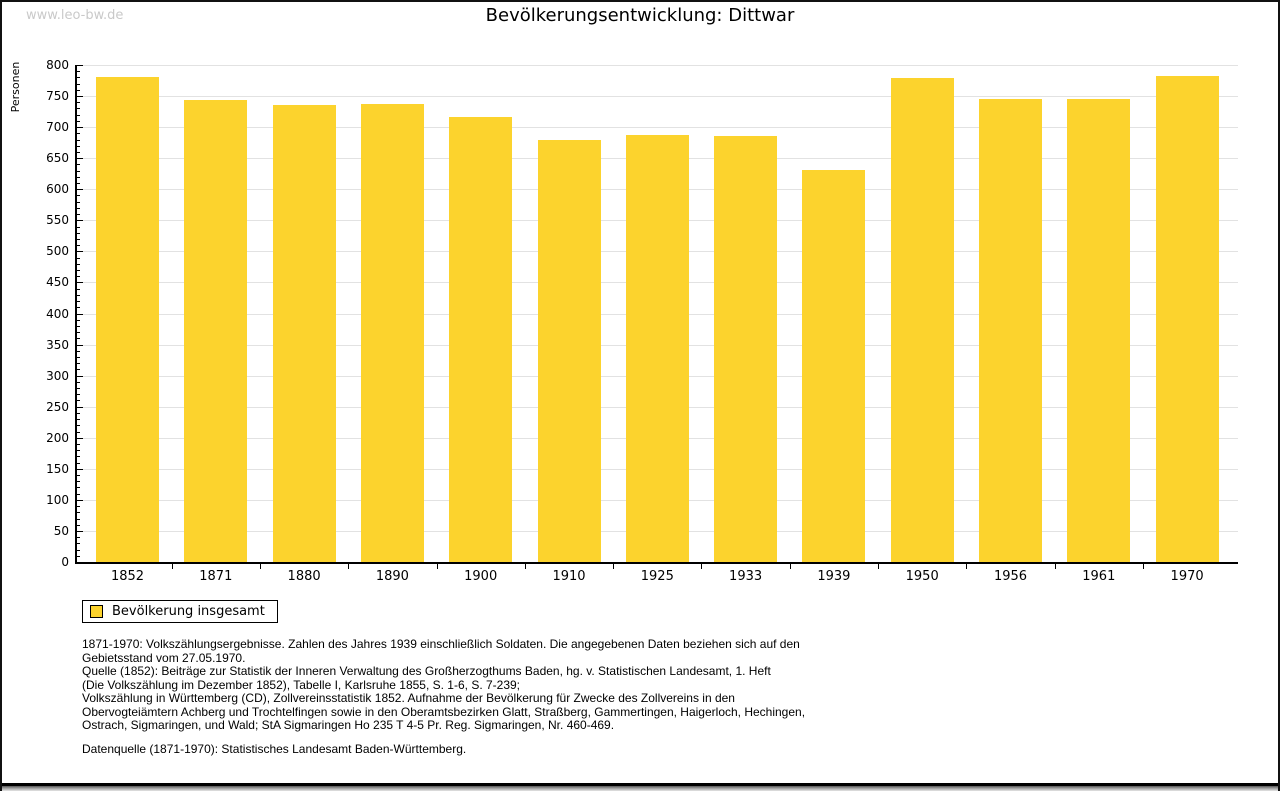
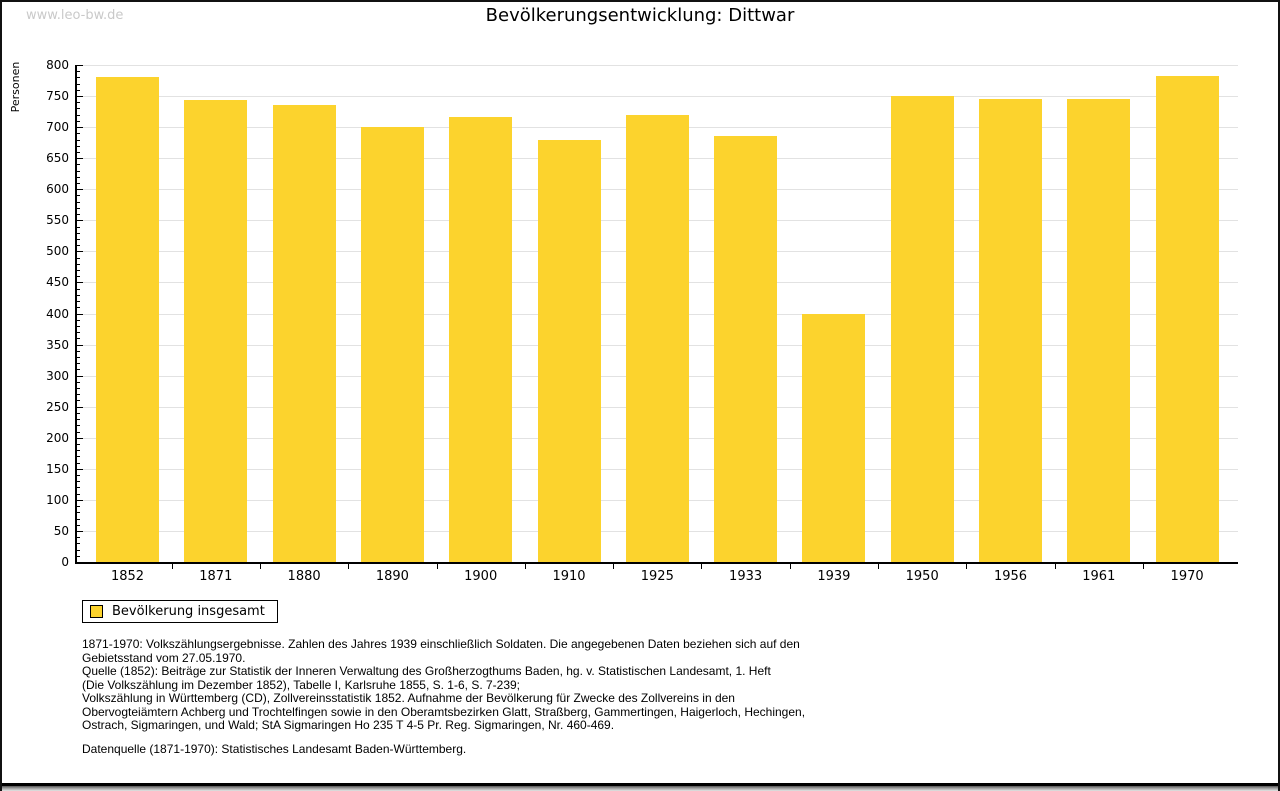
1890: 740 -> 700
1925: 690 -> 720
1939: 630 -> 400
1950: 780 -> 750
